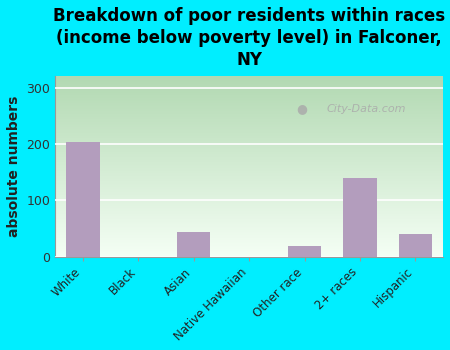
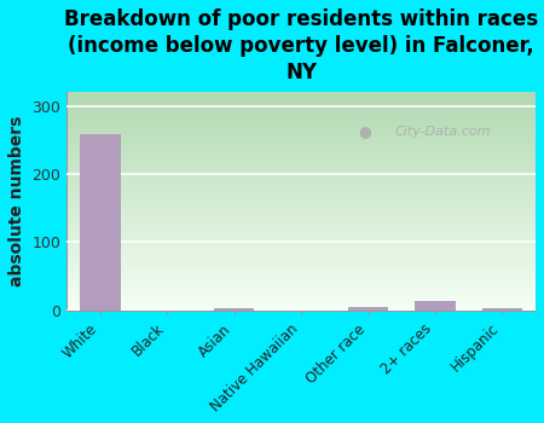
White: 204 -> 258
Asian: 44 -> 2
Other race: 18 -> 4
2+ races: 140 -> 13
Hispanic: 40 -> 3
